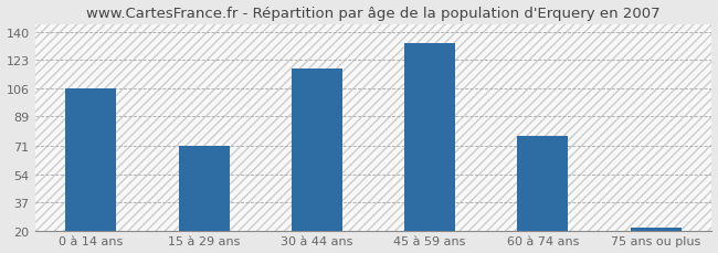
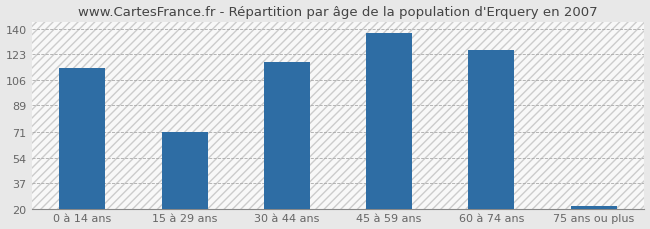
0 à 14 ans: 106 -> 114
45 à 59 ans: 133 -> 137
60 à 74 ans: 77 -> 126
